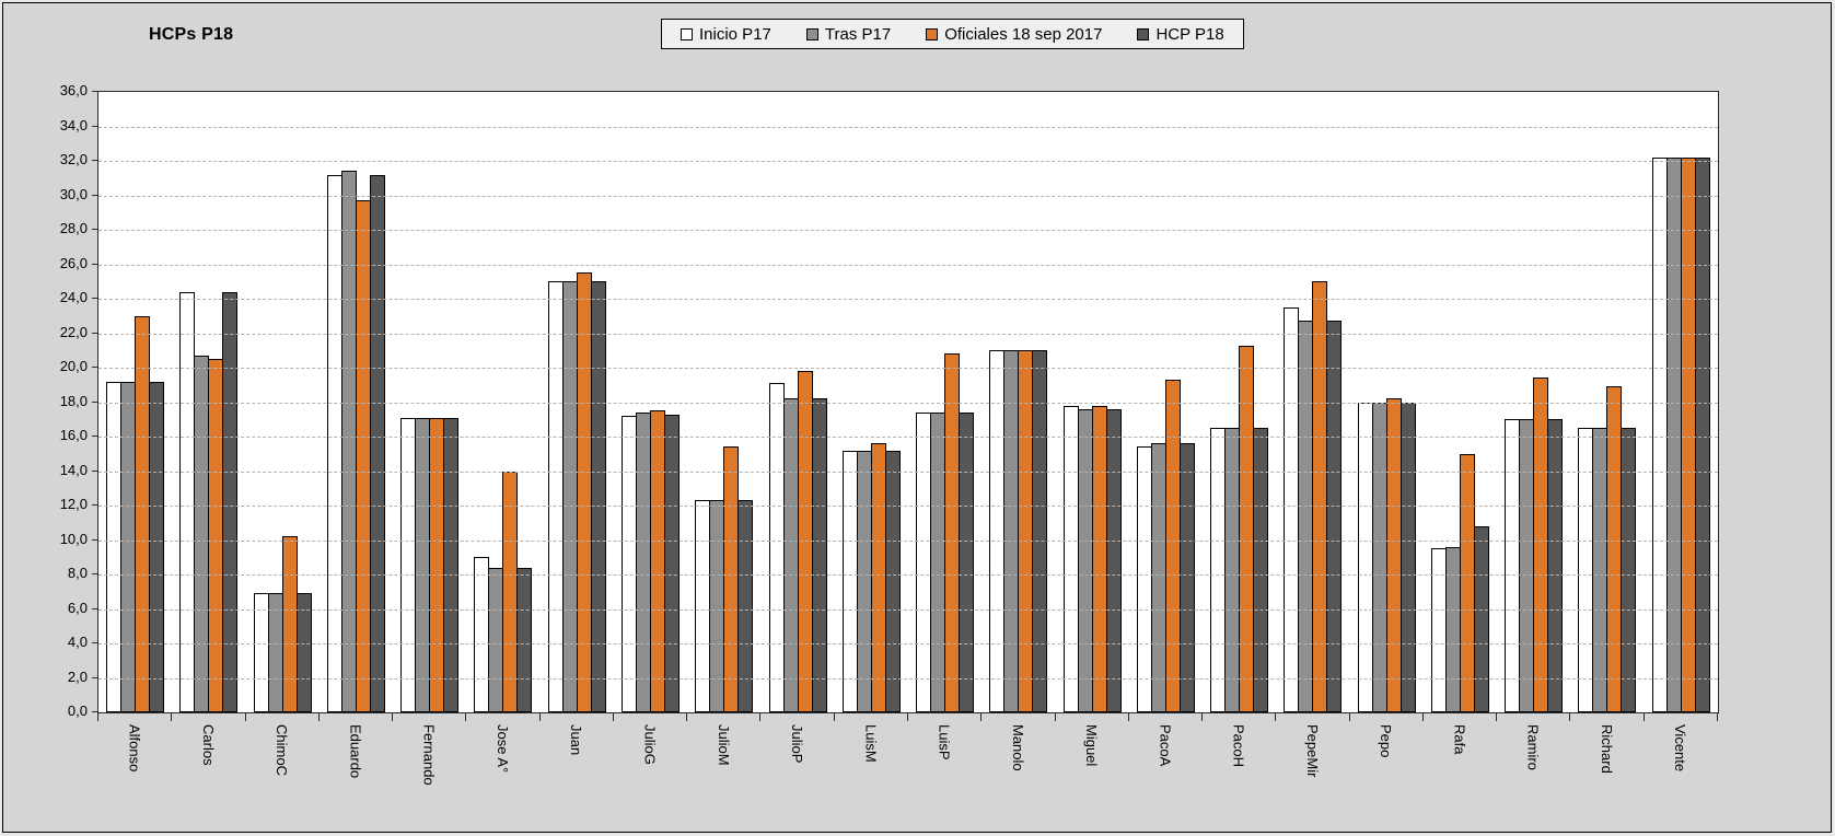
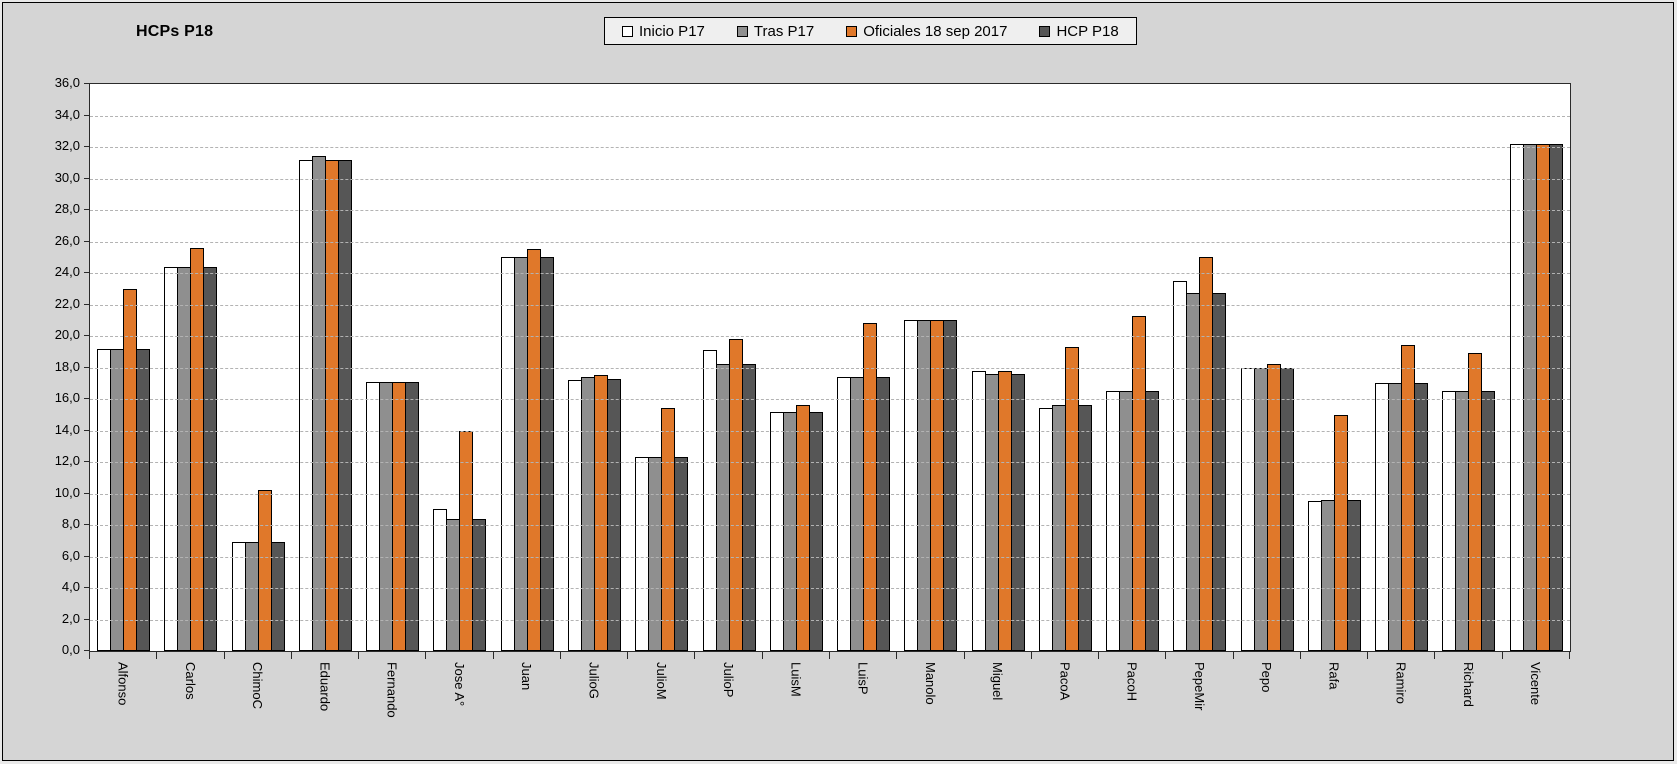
Tras P17/Carlos: 20,7 -> 24,4
Oficiales 18 sep 2017/Carlos: 20,5 -> 25,6
Oficiales 18 sep 2017/Eduardo: 29,7 -> 31,2
HCP P18/Rafa: 10,8 -> 9,6
